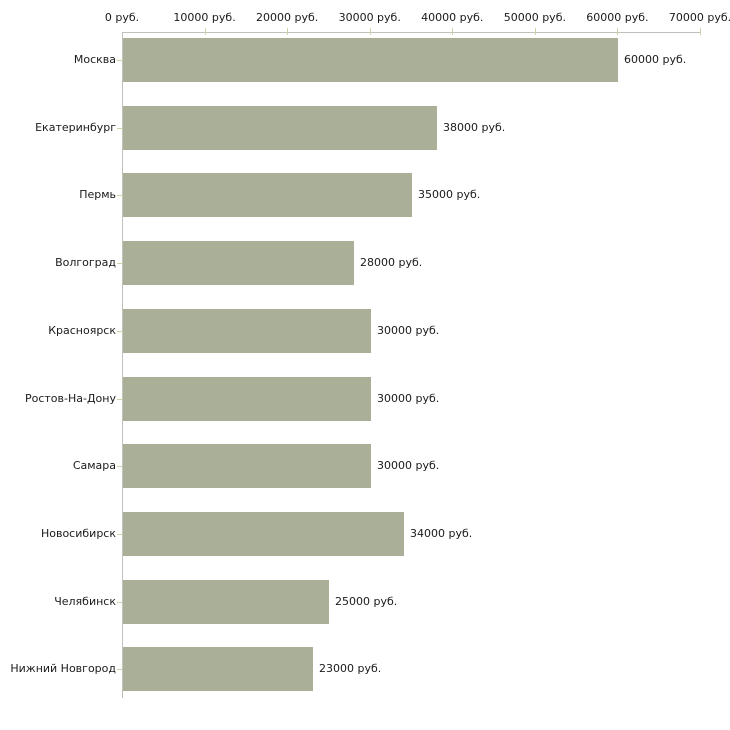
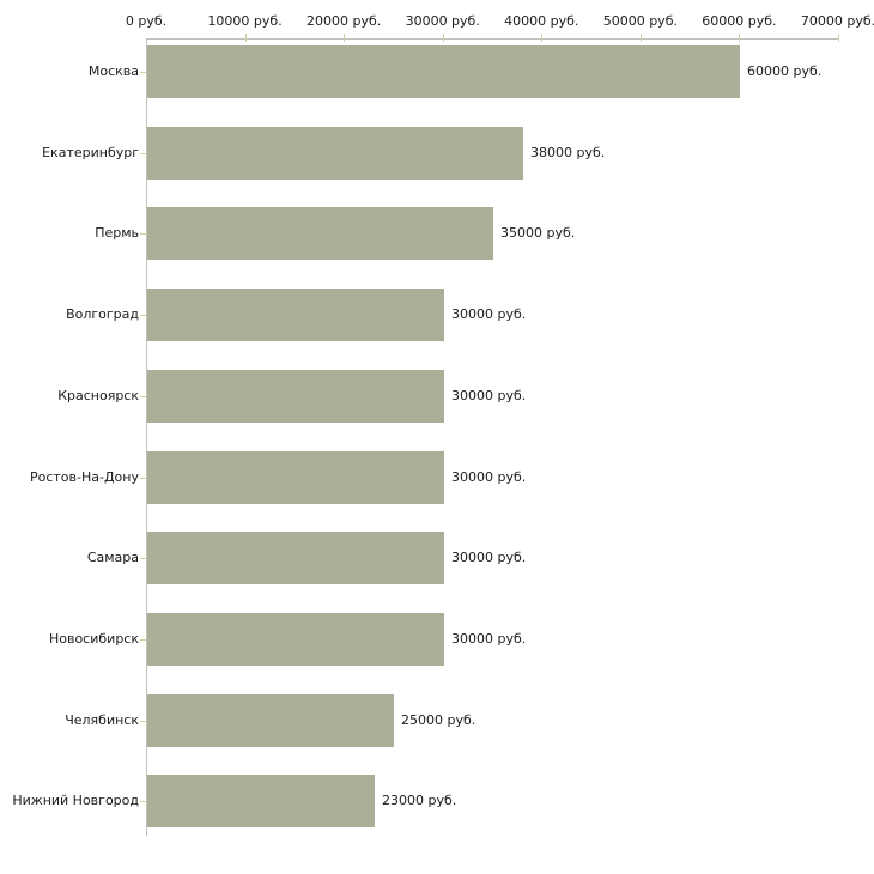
Волгоград: 28000 -> 30000
Новосибирск: 34000 -> 30000
